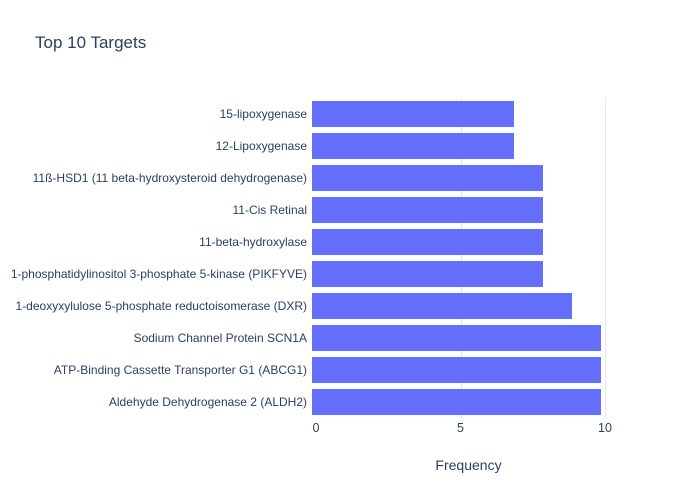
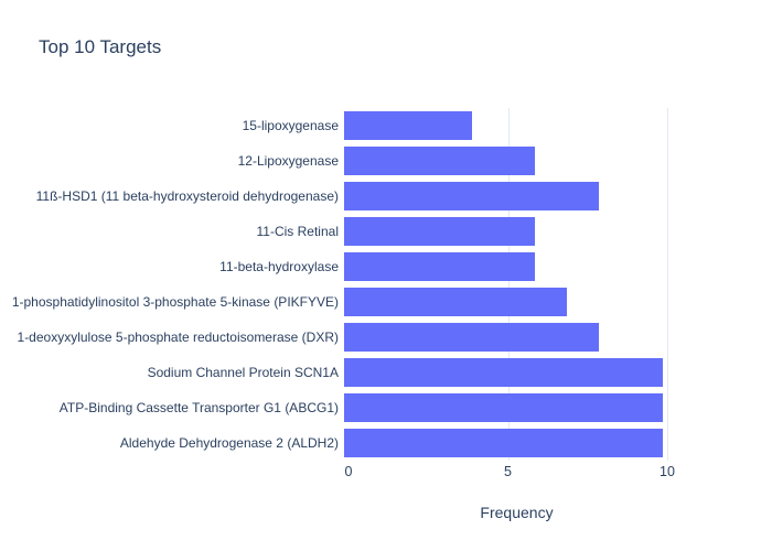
15-lipoxygenase: 7 -> 4
12-Lipoxygenase: 7 -> 6
11-Cis Retinal: 8 -> 6
11-beta-hydroxylase: 8 -> 6
1-phosphatidylinositol 3-phosphate 5-kinase (PIKFYVE): 8 -> 7
1-deoxyxylulose 5-phosphate reductoisomerase (DXR): 9 -> 8
